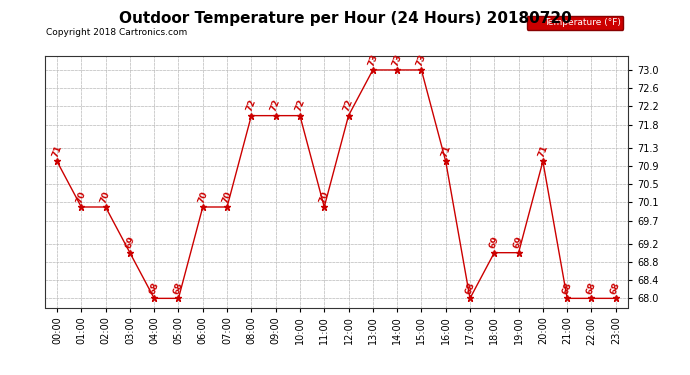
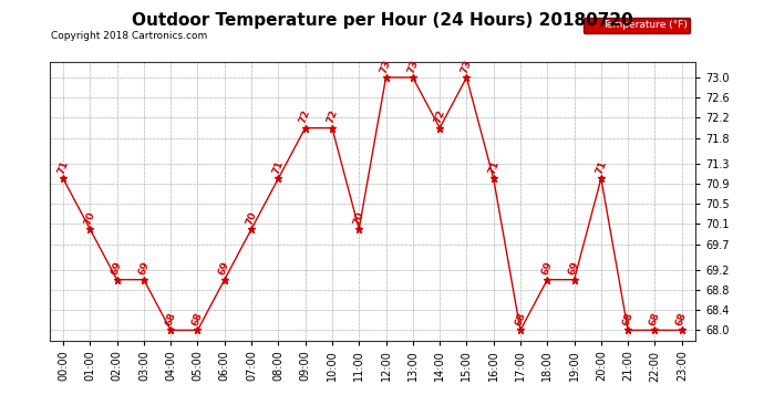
02:00: 70 -> 69
06:00: 70 -> 69
08:00: 72 -> 71
12:00: 72 -> 73
14:00: 73 -> 72
